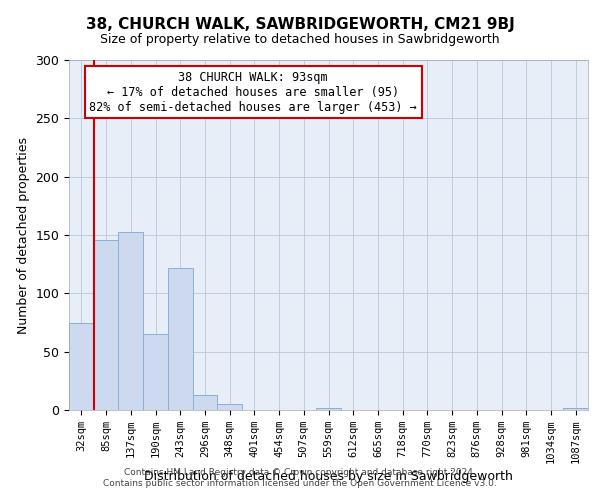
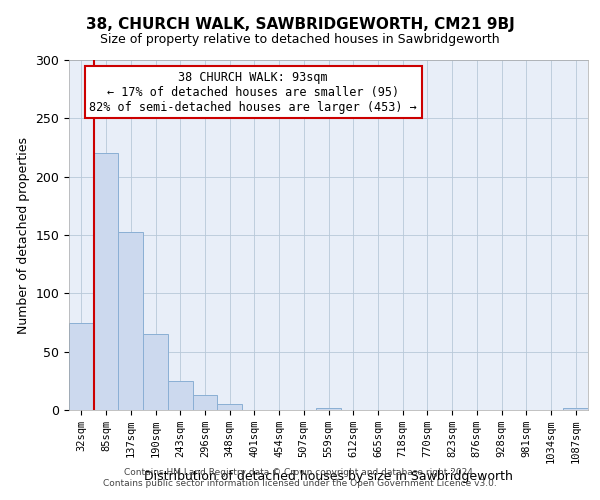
85sqm: 146 -> 220
243sqm: 122 -> 25
